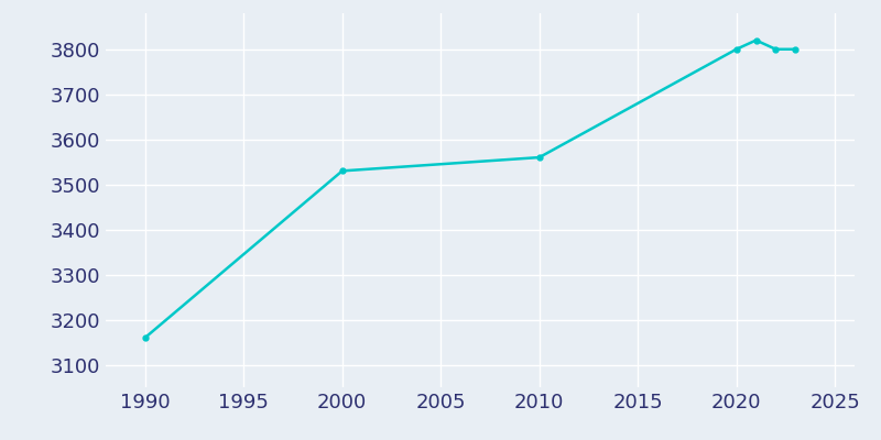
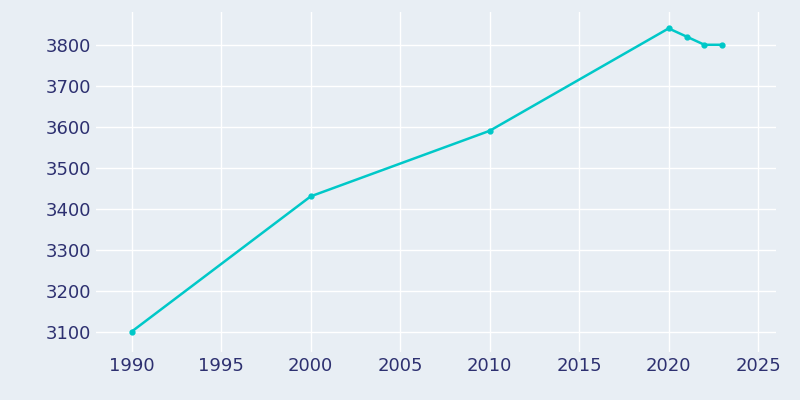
1990: 3160 -> 3100
2000: 3530 -> 3430
2010: 3560 -> 3590
2020: 3800 -> 3840
